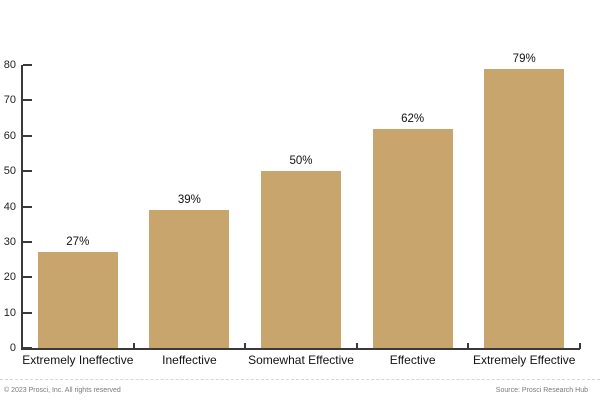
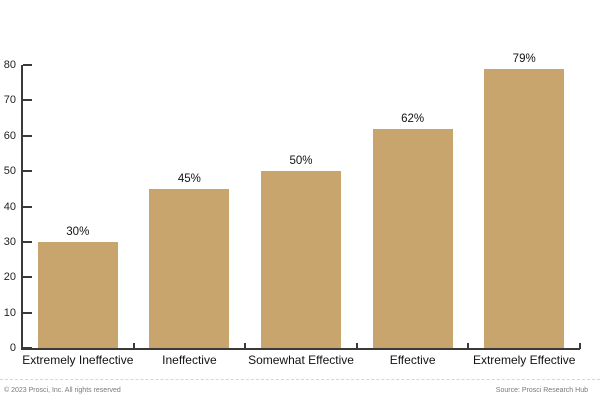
Extremely Ineffective: 27% -> 30%
Ineffective: 39% -> 45%
